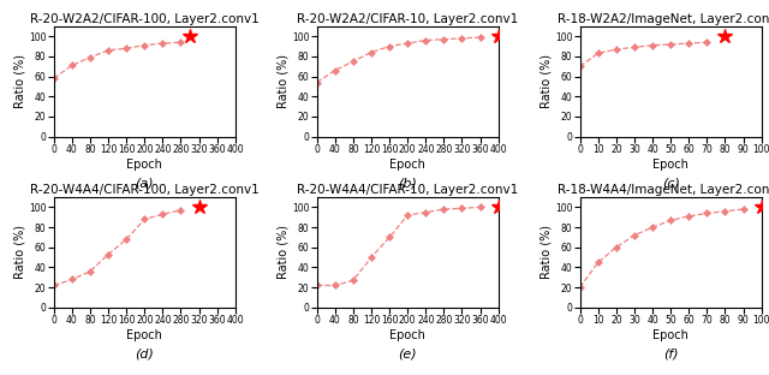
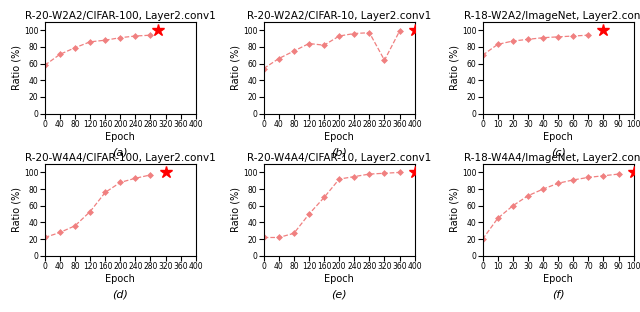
R-20-W2A2/CIFAR-10, Layer2.conv1/160: 90 -> 82
R-20-W2A2/CIFAR-10, Layer2.conv1/320: 98 -> 64
R-20-W4A4/CIFAR-100, Layer2.conv1/160: 68 -> 76
